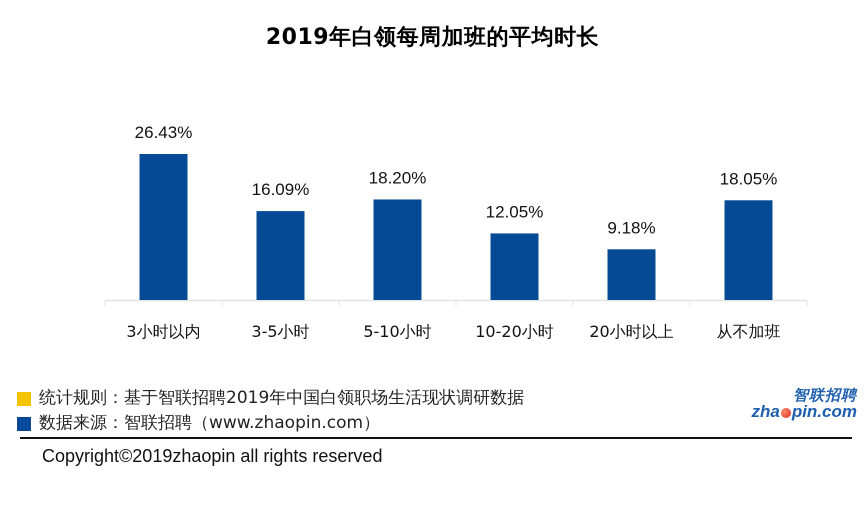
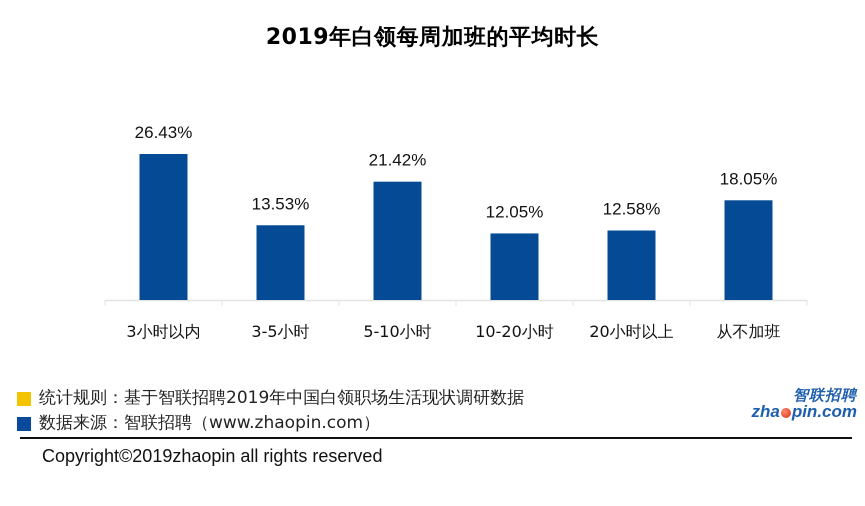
3-5小时: 16.09% -> 13.53%
5-10小时: 18.20% -> 21.42%
20小时以上: 9.18% -> 12.58%
